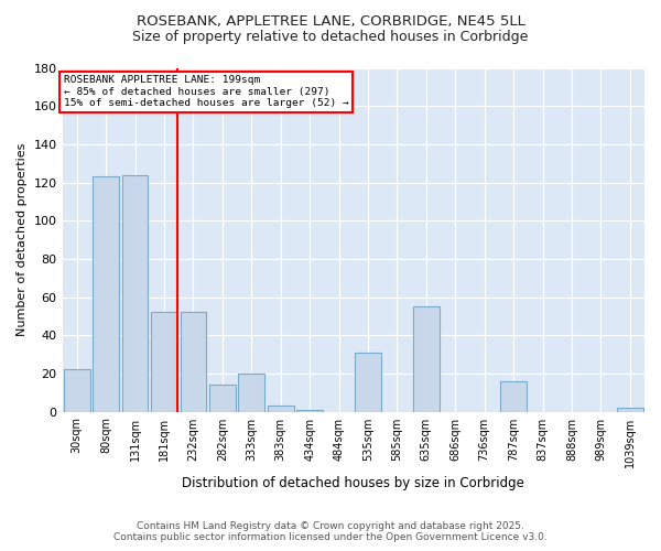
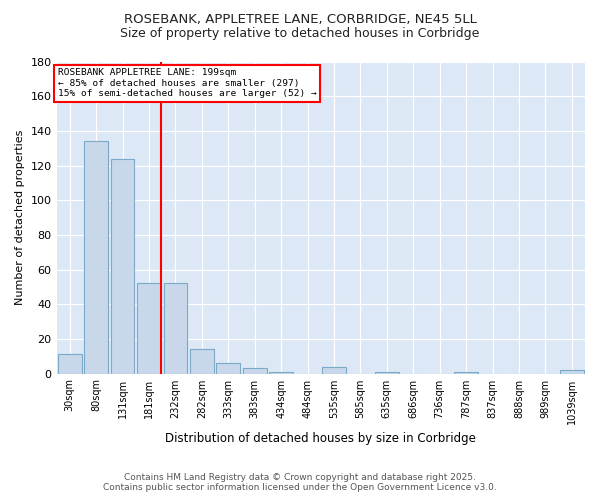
30sqm: 22 -> 11
80sqm: 123 -> 134
333sqm: 20 -> 6
535sqm: 31 -> 4
635sqm: 55 -> 1
787sqm: 16 -> 1
